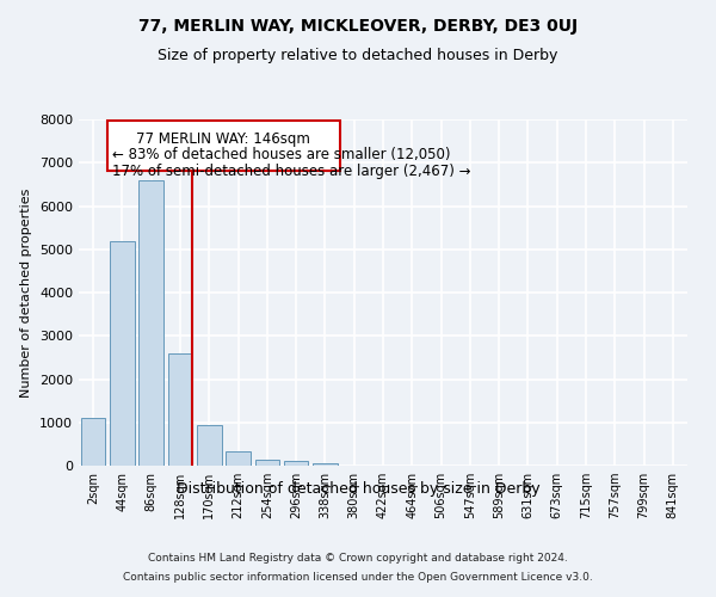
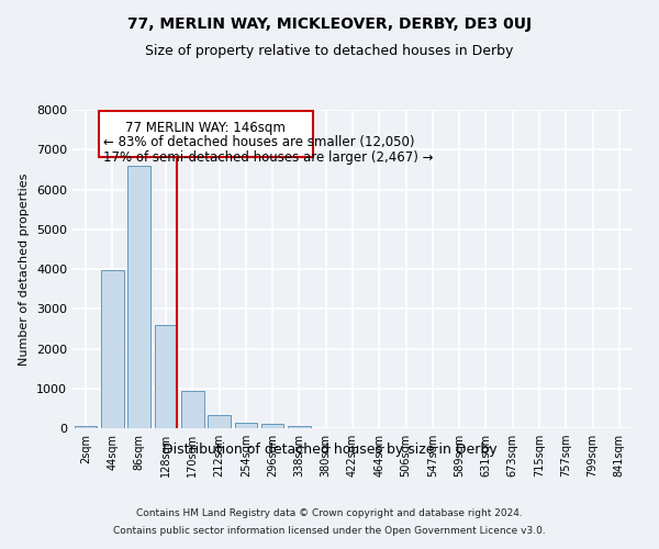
2sqm: 1100 -> 60
44sqm: 5200 -> 3980
